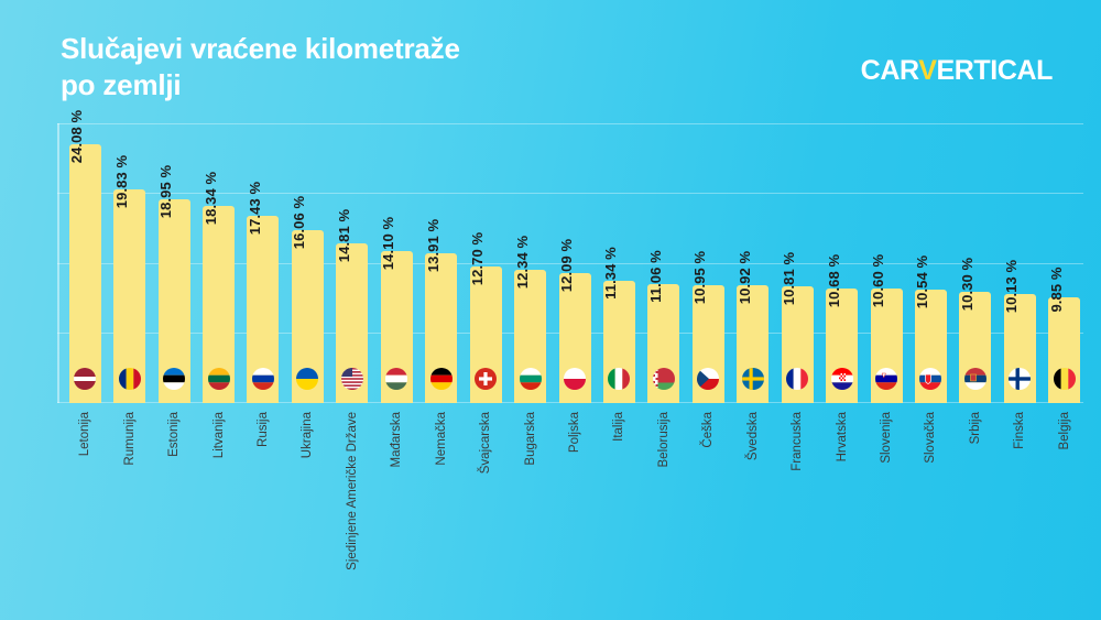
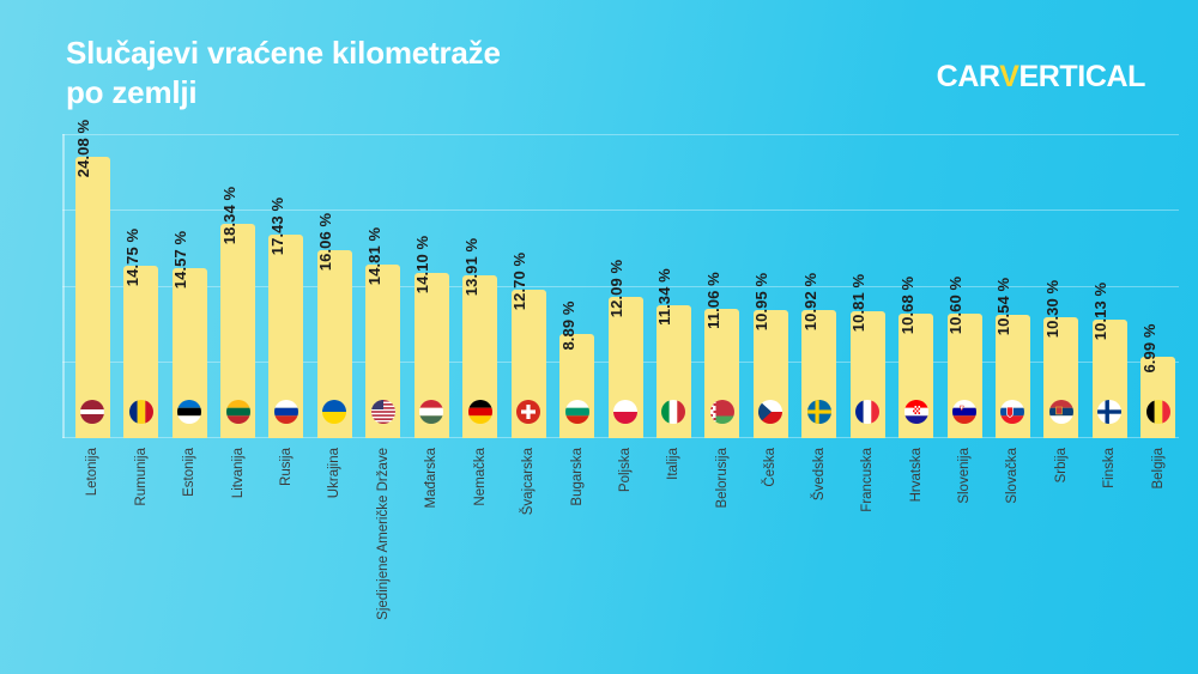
Rumunija: 19.83 -> 14.75
Estonija: 18.95 -> 14.57
Bugarska: 12.34 -> 8.89
Belgija: 9.85 -> 6.99
